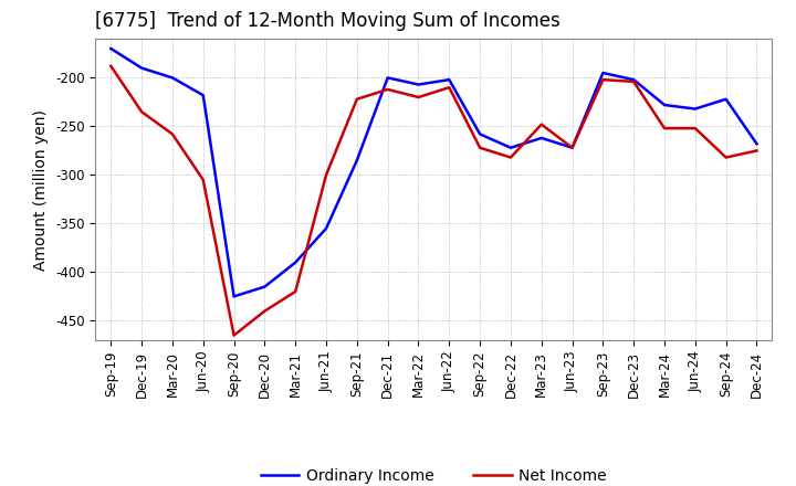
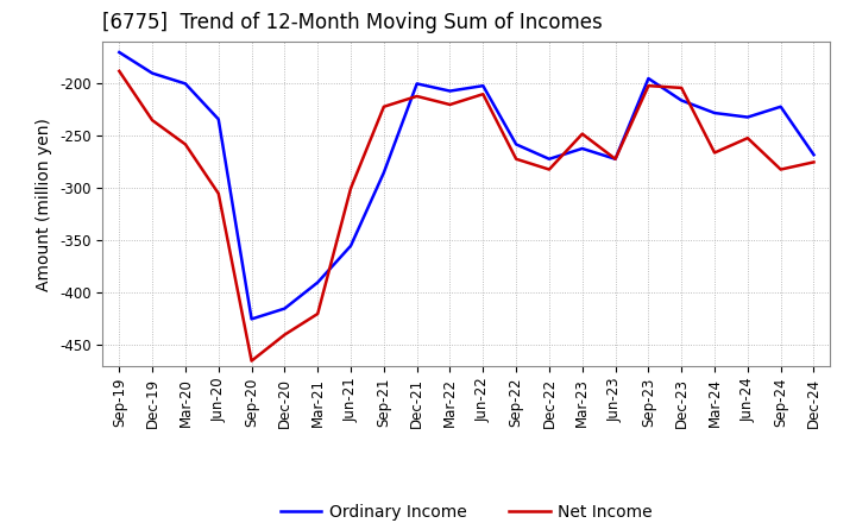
Ordinary Income/Jun-20: -218 -> -234
Ordinary Income/Dec-23: -202 -> -216
Net Income/Mar-24: -252 -> -266
